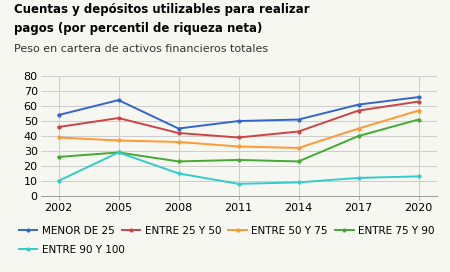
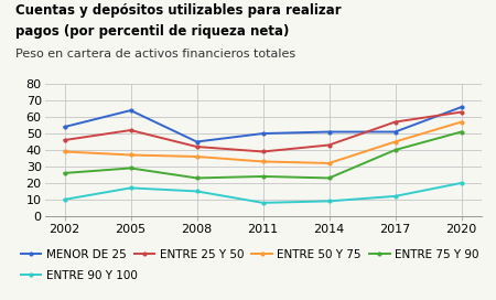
ENTRE 90 Y 100/2005: 29 -> 17
MENOR DE 25/2017: 61 -> 51
ENTRE 90 Y 100/2020: 13 -> 20
